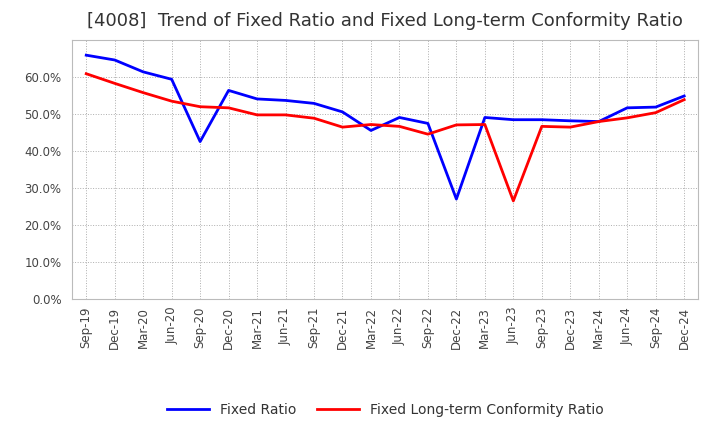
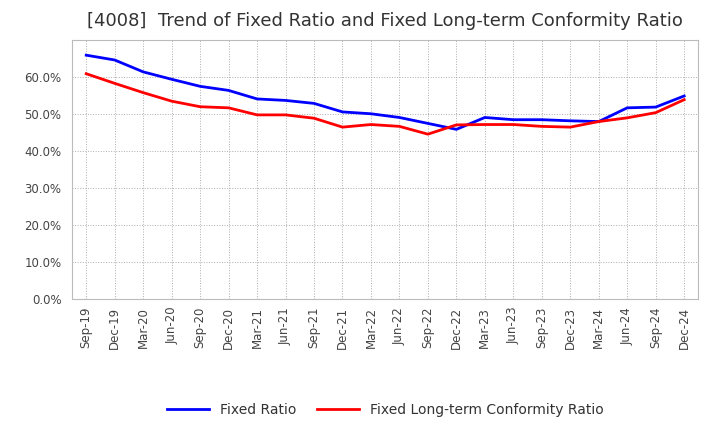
Fixed Ratio/Sep-20: 42.5% -> 57.4%
Fixed Ratio/Mar-22: 45.5% -> 50.0%
Fixed Ratio/Dec-22: 27.0% -> 45.8%
Fixed Long-term Conformity Ratio/Jun-23: 26.5% -> 47.1%
